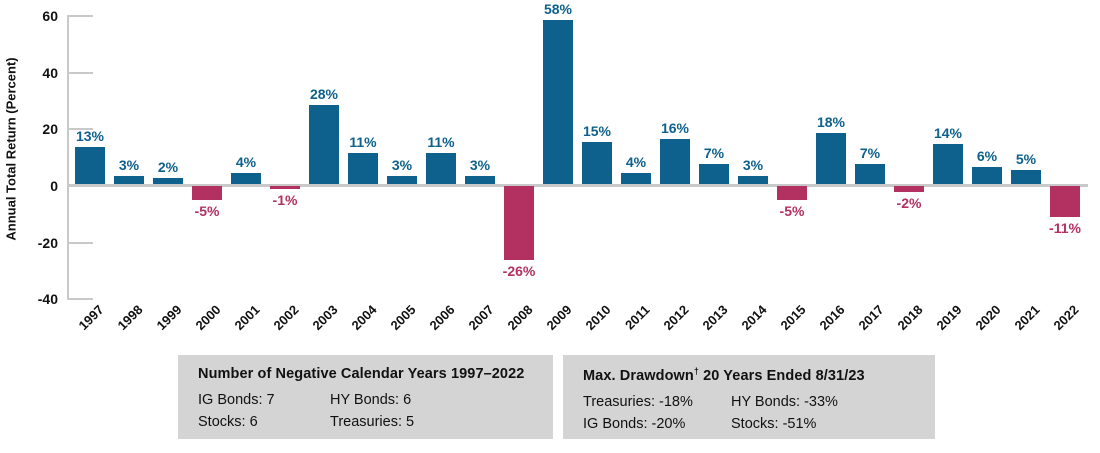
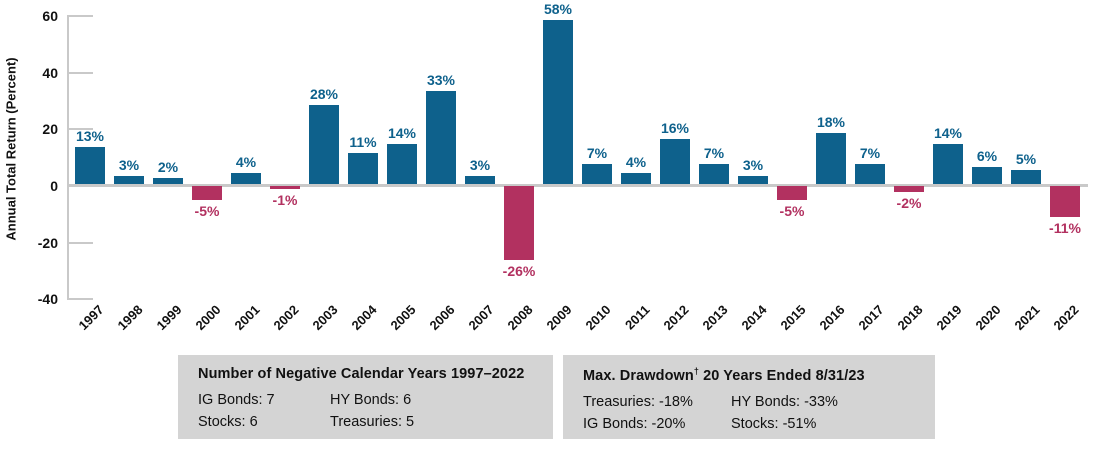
2005: 3% -> 14%
2006: 11% -> 33%
2010: 15% -> 7%
